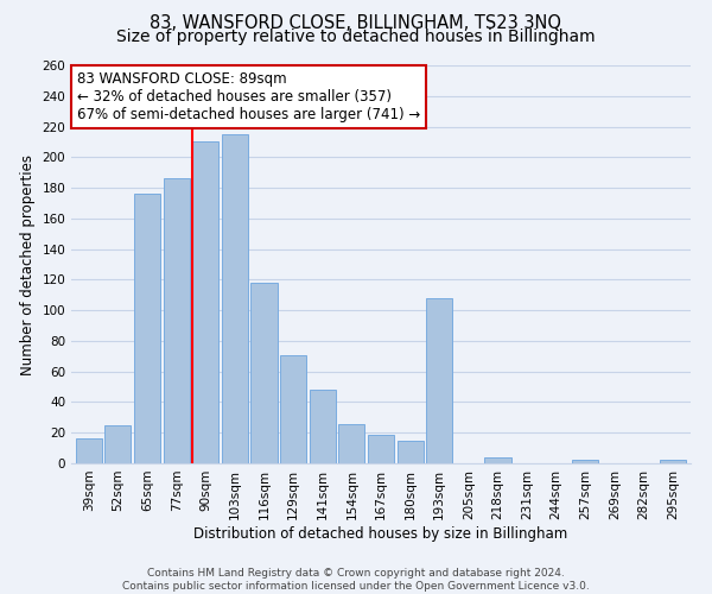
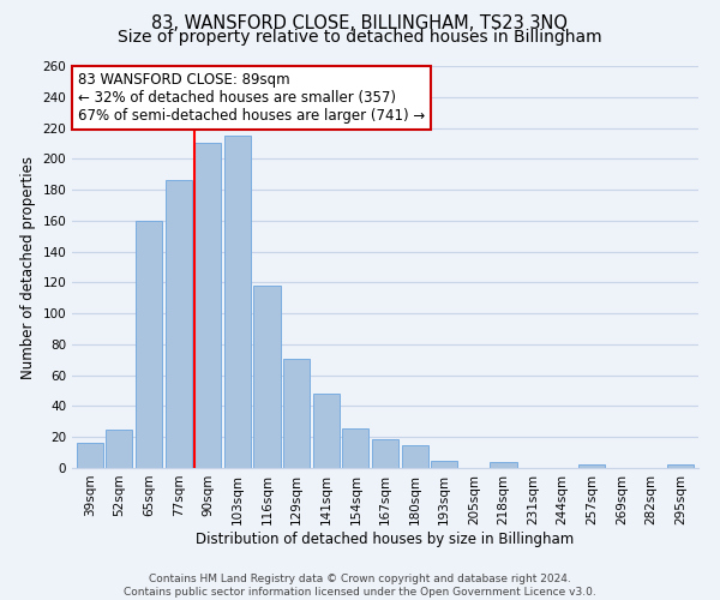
65sqm: 176 -> 160
193sqm: 108 -> 5
